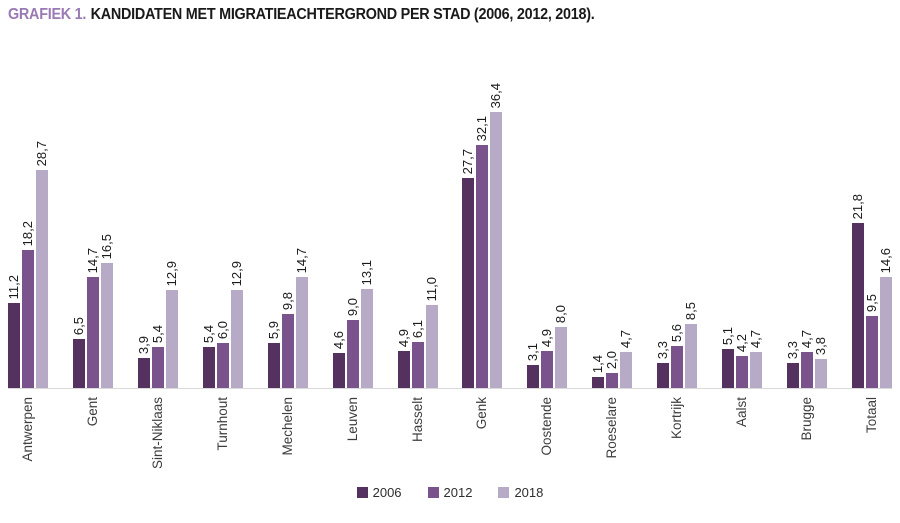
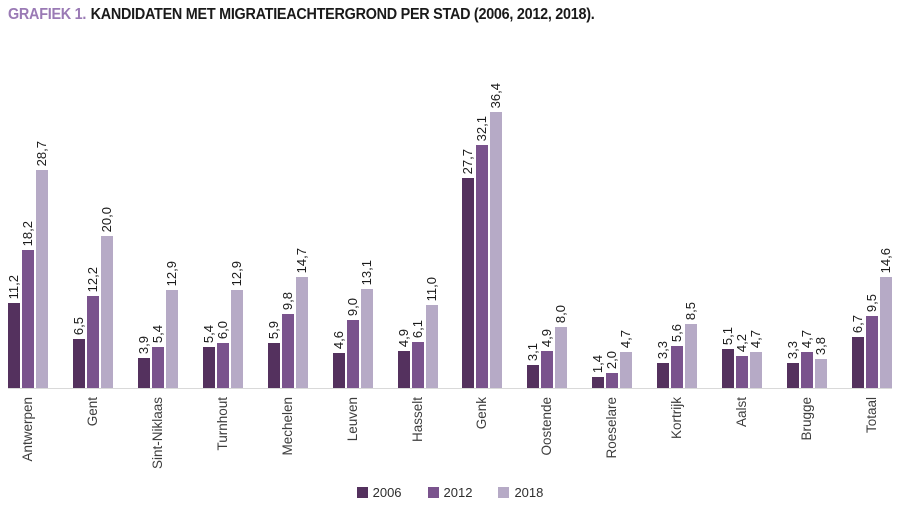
2012/Gent: 14,7 -> 12,2
2018/Gent: 16,5 -> 20,0
2006/Totaal: 21,8 -> 6,7
